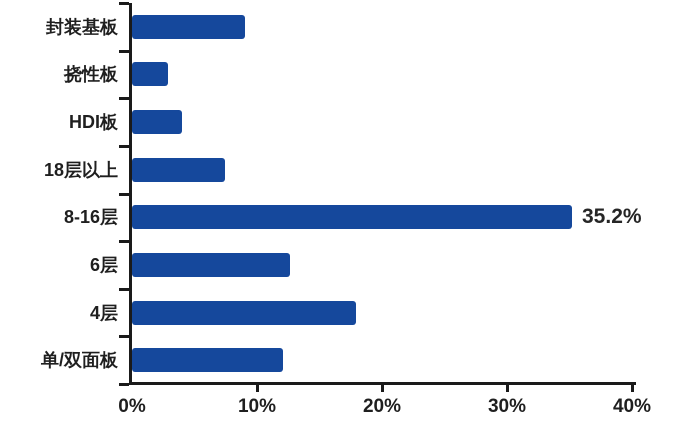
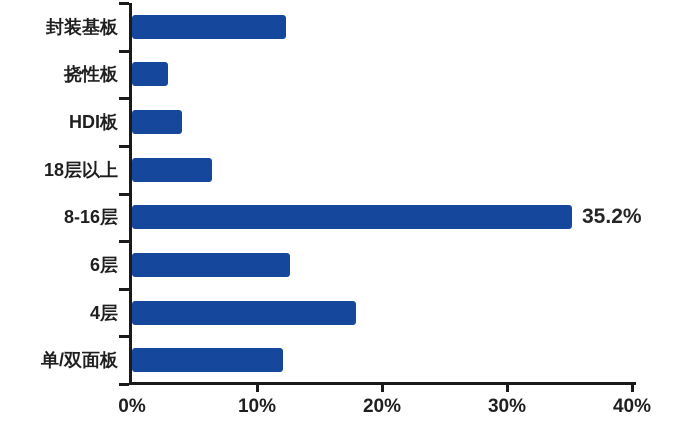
封装基板: 9.0% -> 12.3%
18层以上: 7.4% -> 6.4%
